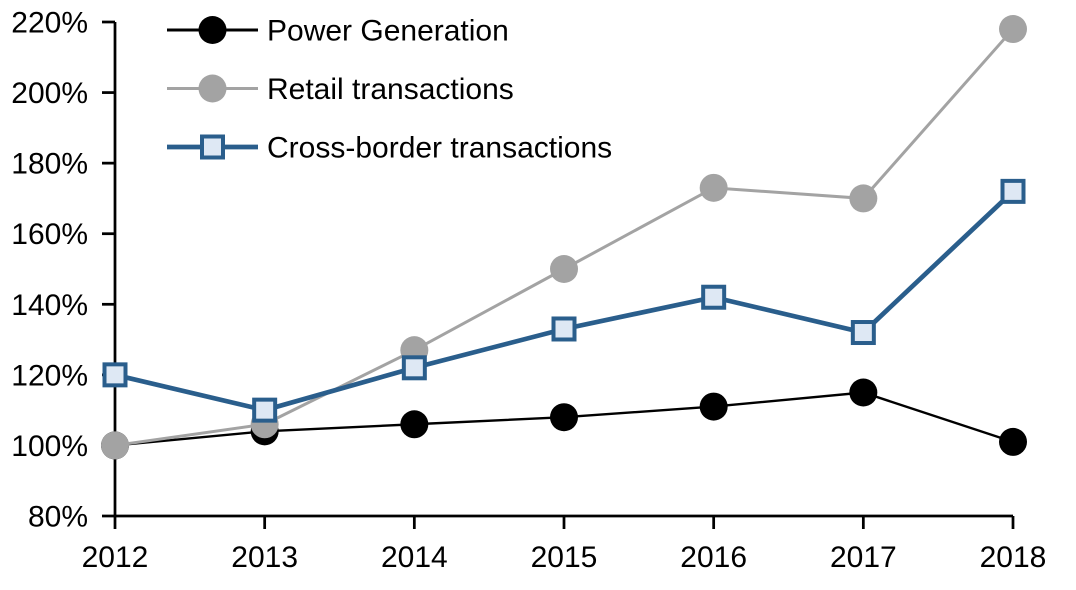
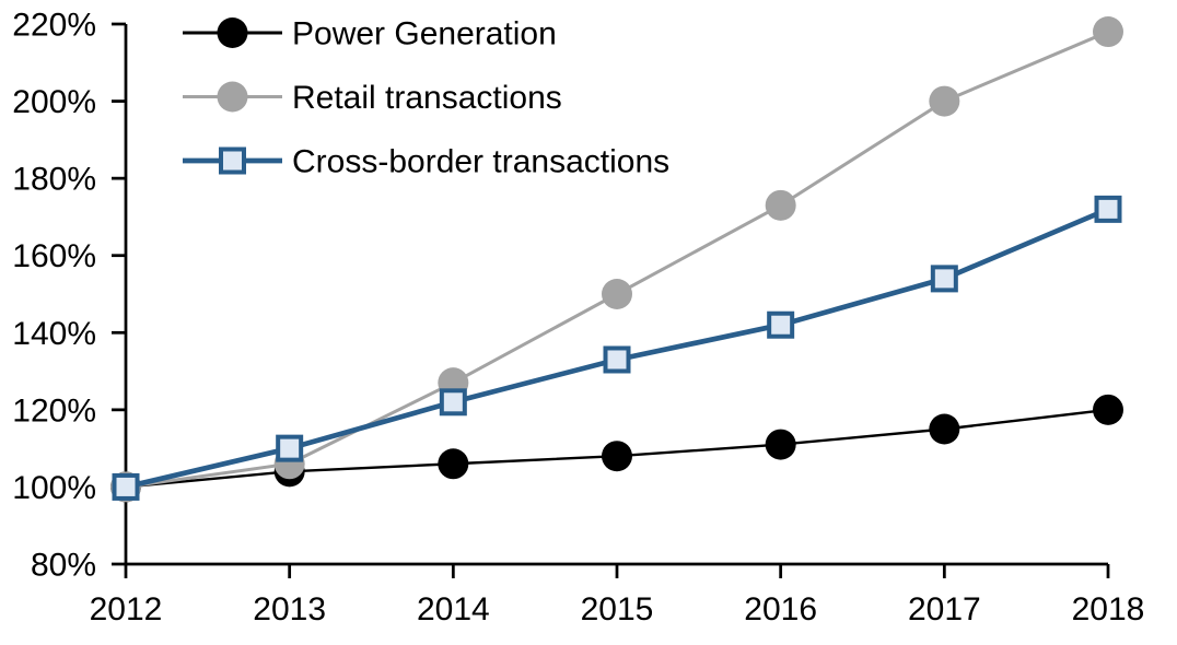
Cross-border transactions/2012: 120% -> 100%
Retail transactions/2017: 170% -> 200%
Cross-border transactions/2017: 132% -> 154%
Power Generation/2018: 101% -> 120%
